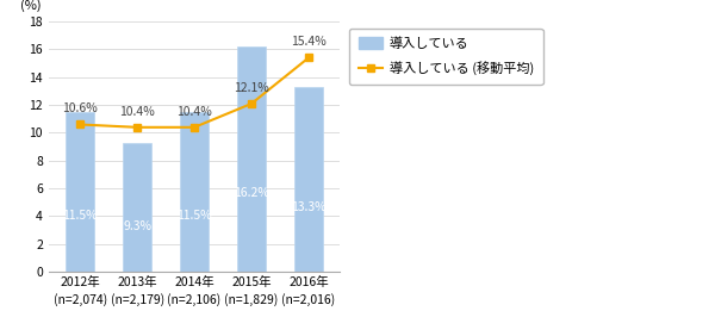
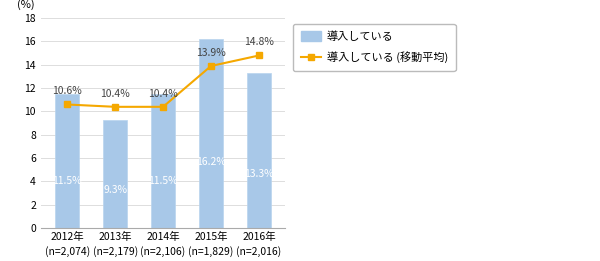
導入している (移動平均)/2015年 (n=1,829): 12.1% -> 13.9%
導入している (移動平均)/2016年 (n=2,016): 15.4% -> 14.8%
